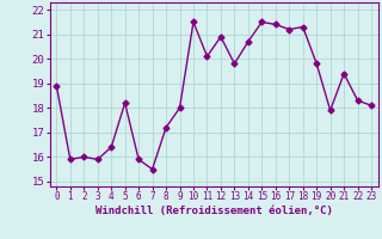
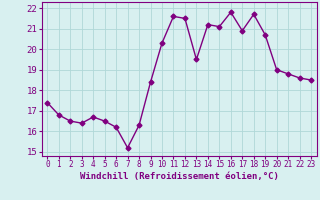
0: 18.9 -> 17.4
1: 15.9 -> 16.8
2: 16.0 -> 16.5
3: 15.9 -> 16.4
4: 16.4 -> 16.7
5: 18.2 -> 16.5
6: 15.9 -> 16.2
7: 15.5 -> 15.2
8: 17.2 -> 16.3
9: 18.0 -> 18.4
10: 21.5 -> 20.3
11: 20.1 -> 21.6
12: 20.9 -> 21.5
13: 19.8 -> 19.5
14: 20.7 -> 21.2
15: 21.5 -> 21.1
16: 21.4 -> 21.8
17: 21.2 -> 20.9
18: 21.3 -> 21.7
19: 19.8 -> 20.7
20: 17.9 -> 19.0
21: 19.4 -> 18.8
22: 18.3 -> 18.6
23: 18.1 -> 18.5
